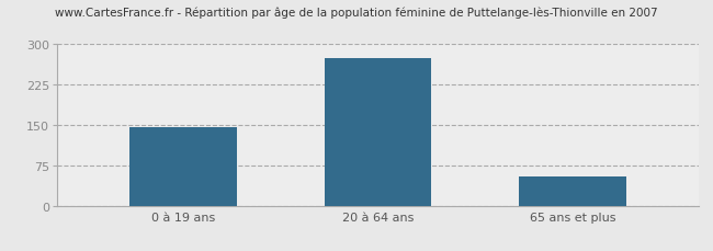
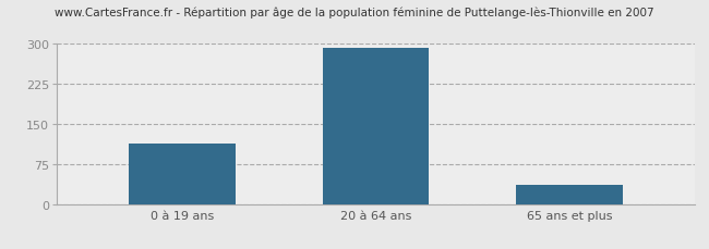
0 à 19 ans: 145 -> 113
20 à 64 ans: 275 -> 292
65 ans et plus: 55 -> 35
